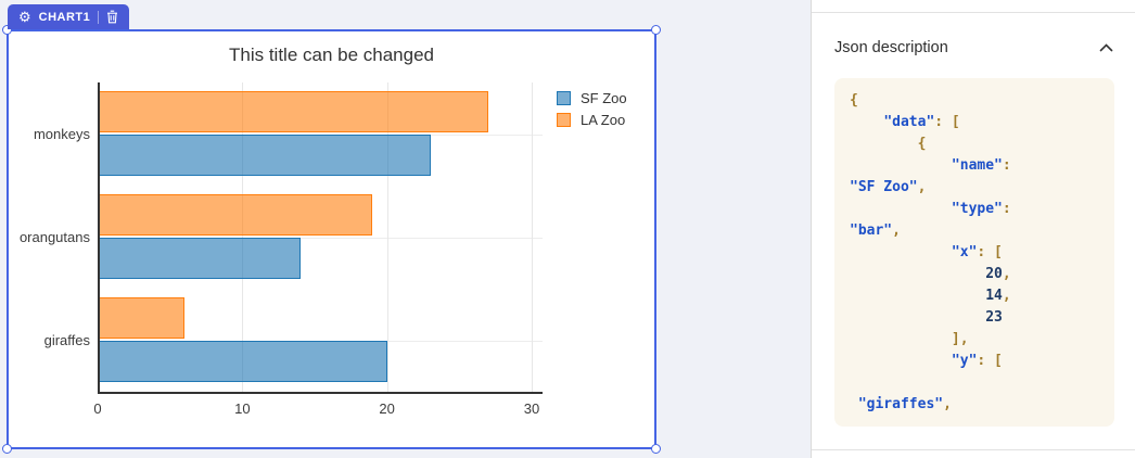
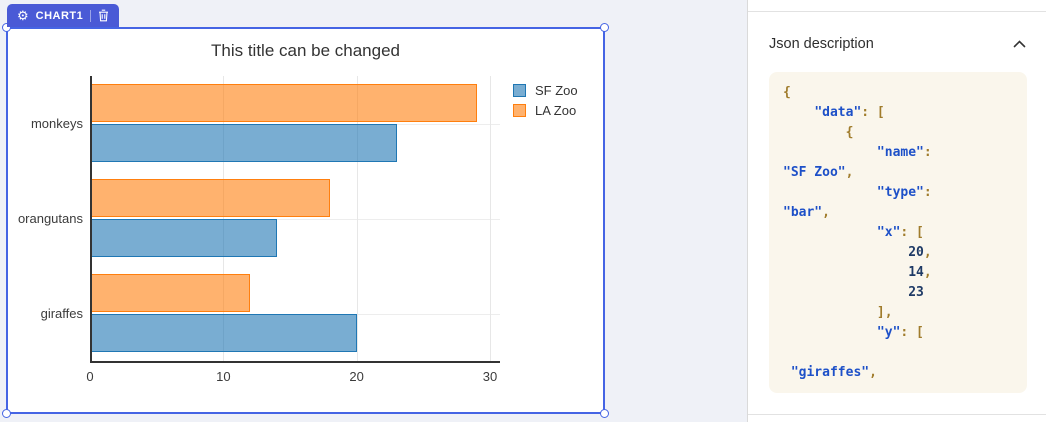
LA Zoo/giraffes: 6 -> 12
LA Zoo/orangutans: 19 -> 18
LA Zoo/monkeys: 27 -> 29
